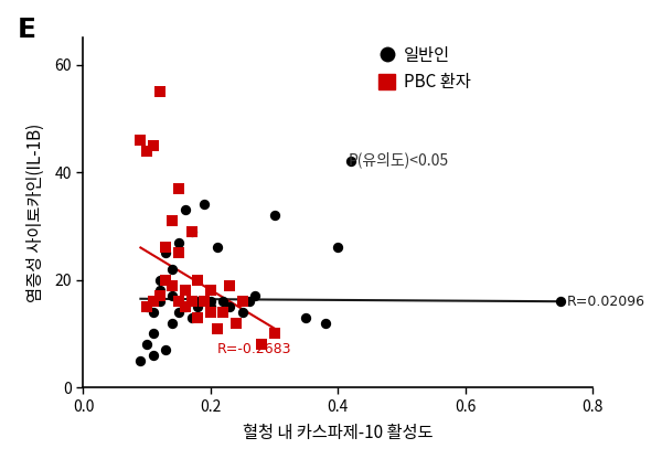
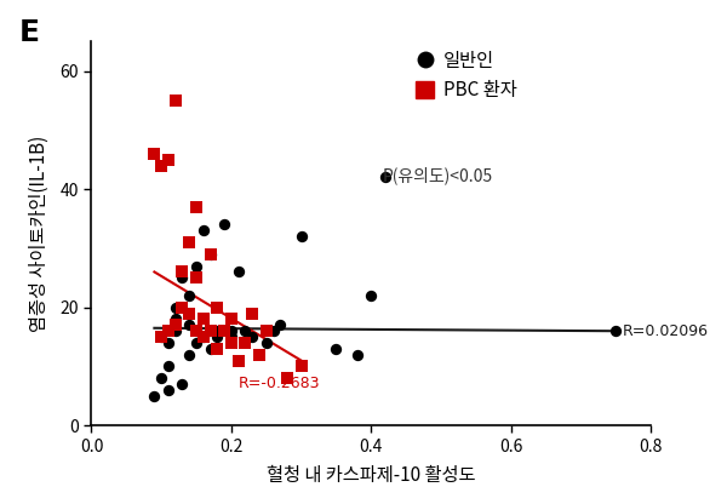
일반인/0.4: 26 -> 22
